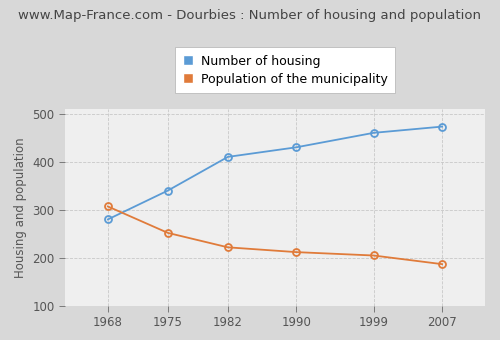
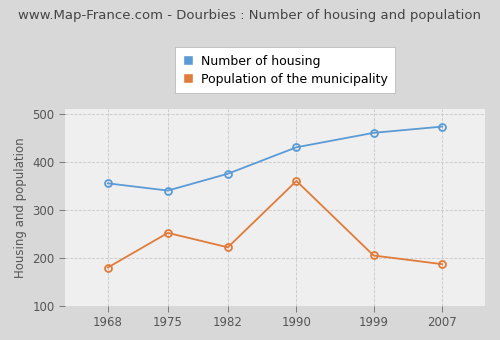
Number of housing/1968: 280 -> 355
Population of the municipality/1968: 307 -> 180
Number of housing/1982: 410 -> 375
Population of the municipality/1990: 212 -> 360
